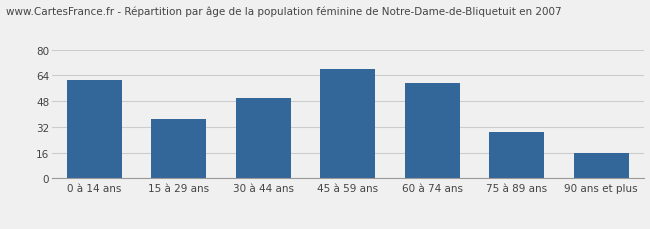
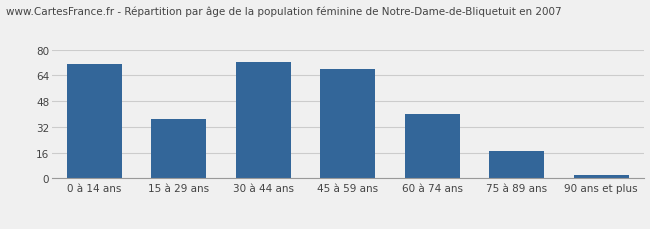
0 à 14 ans: 61 -> 71
30 à 44 ans: 50 -> 72
60 à 74 ans: 59 -> 40
75 à 89 ans: 29 -> 17
90 ans et plus: 16 -> 2
